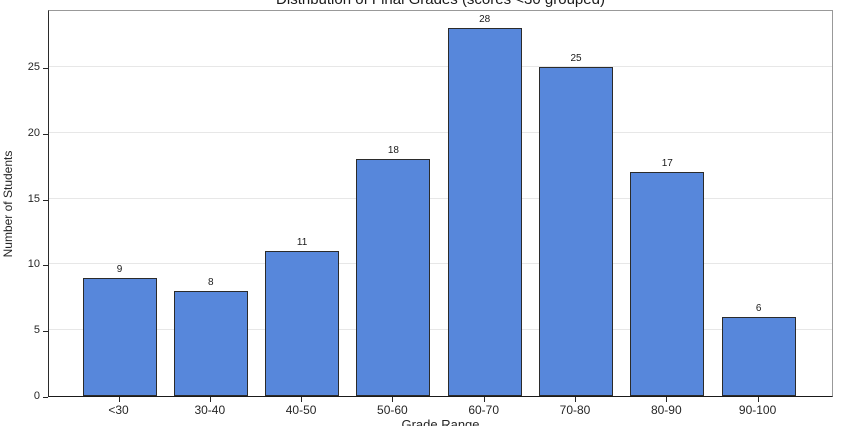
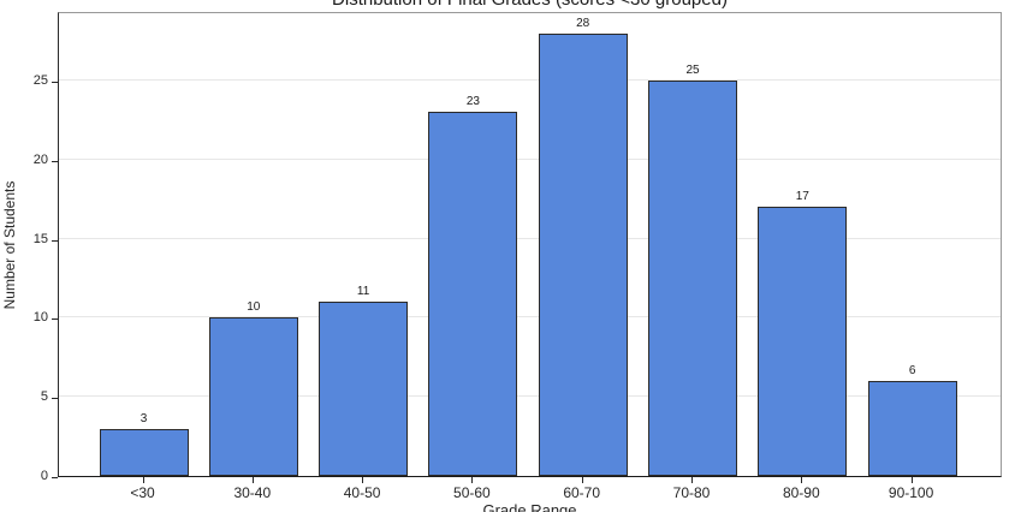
<30: 9 -> 3
30-40: 8 -> 10
50-60: 18 -> 23
